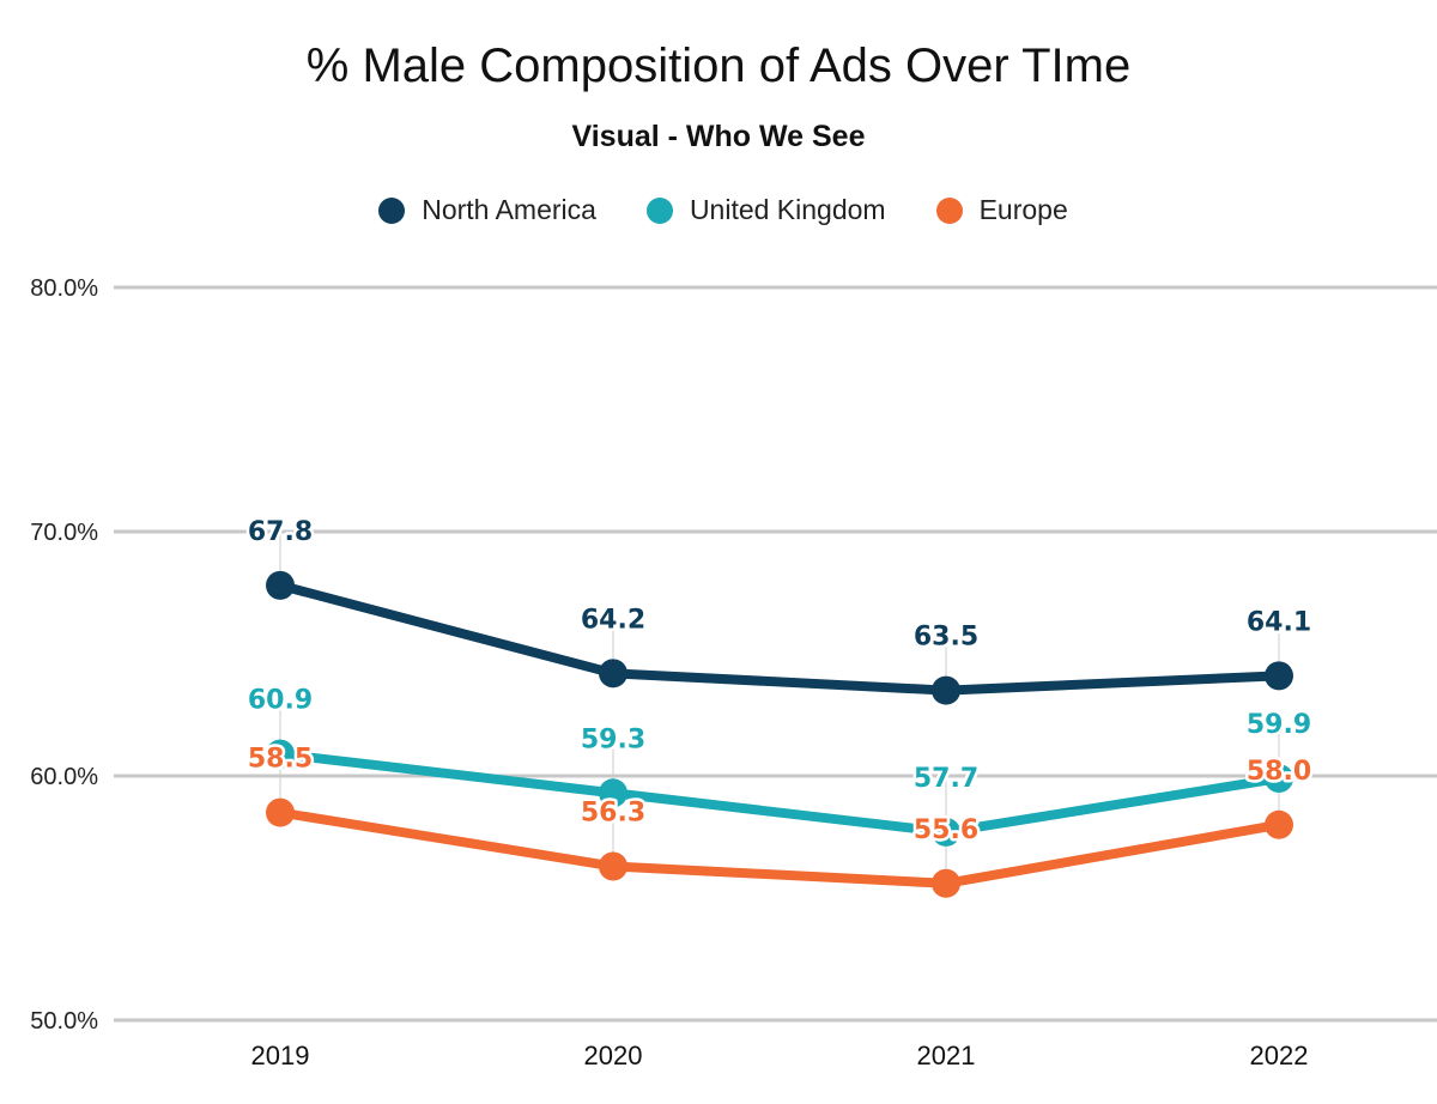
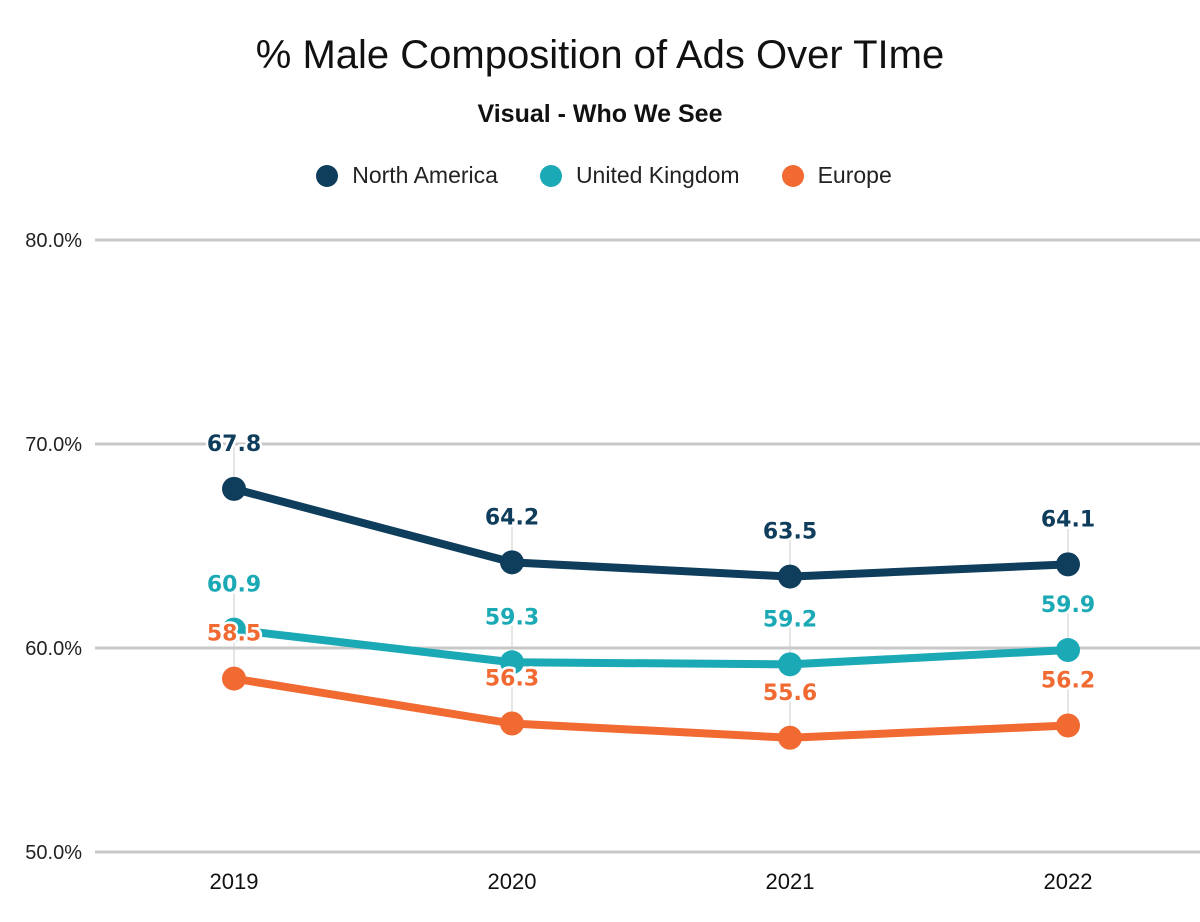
United Kingdom/2021: 57.7 -> 59.2
Europe/2022: 58.0 -> 56.2
